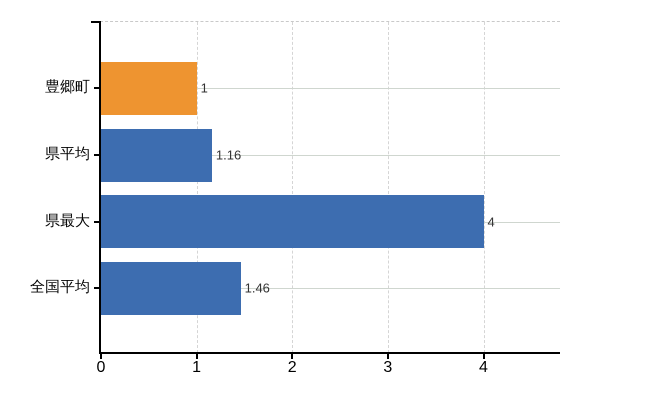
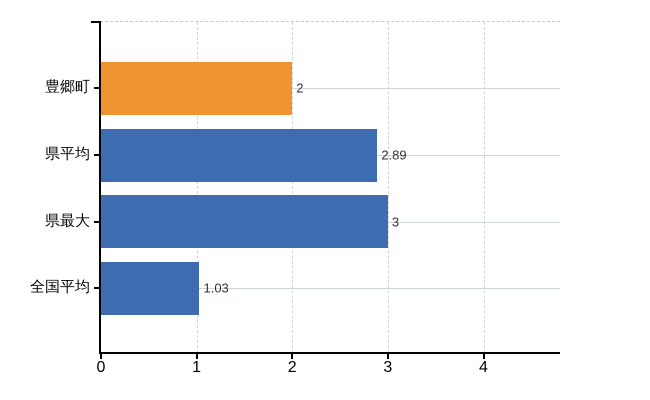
豊郷町: 1 -> 2
県平均: 1.16 -> 2.89
県最大: 4 -> 3
全国平均: 1.46 -> 1.03
